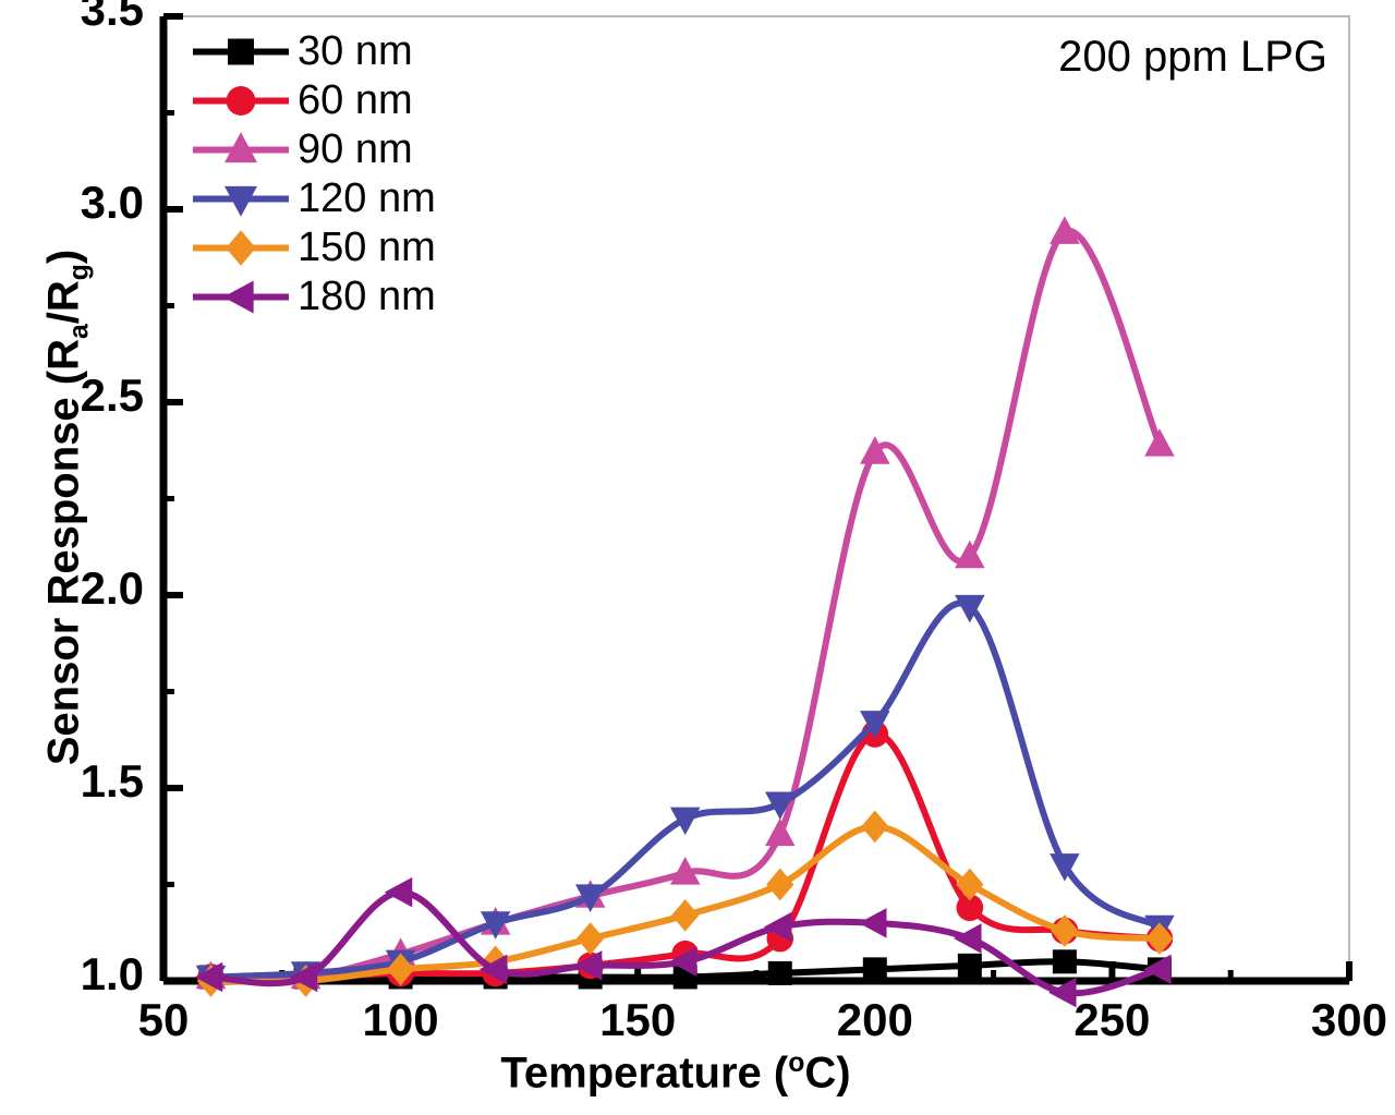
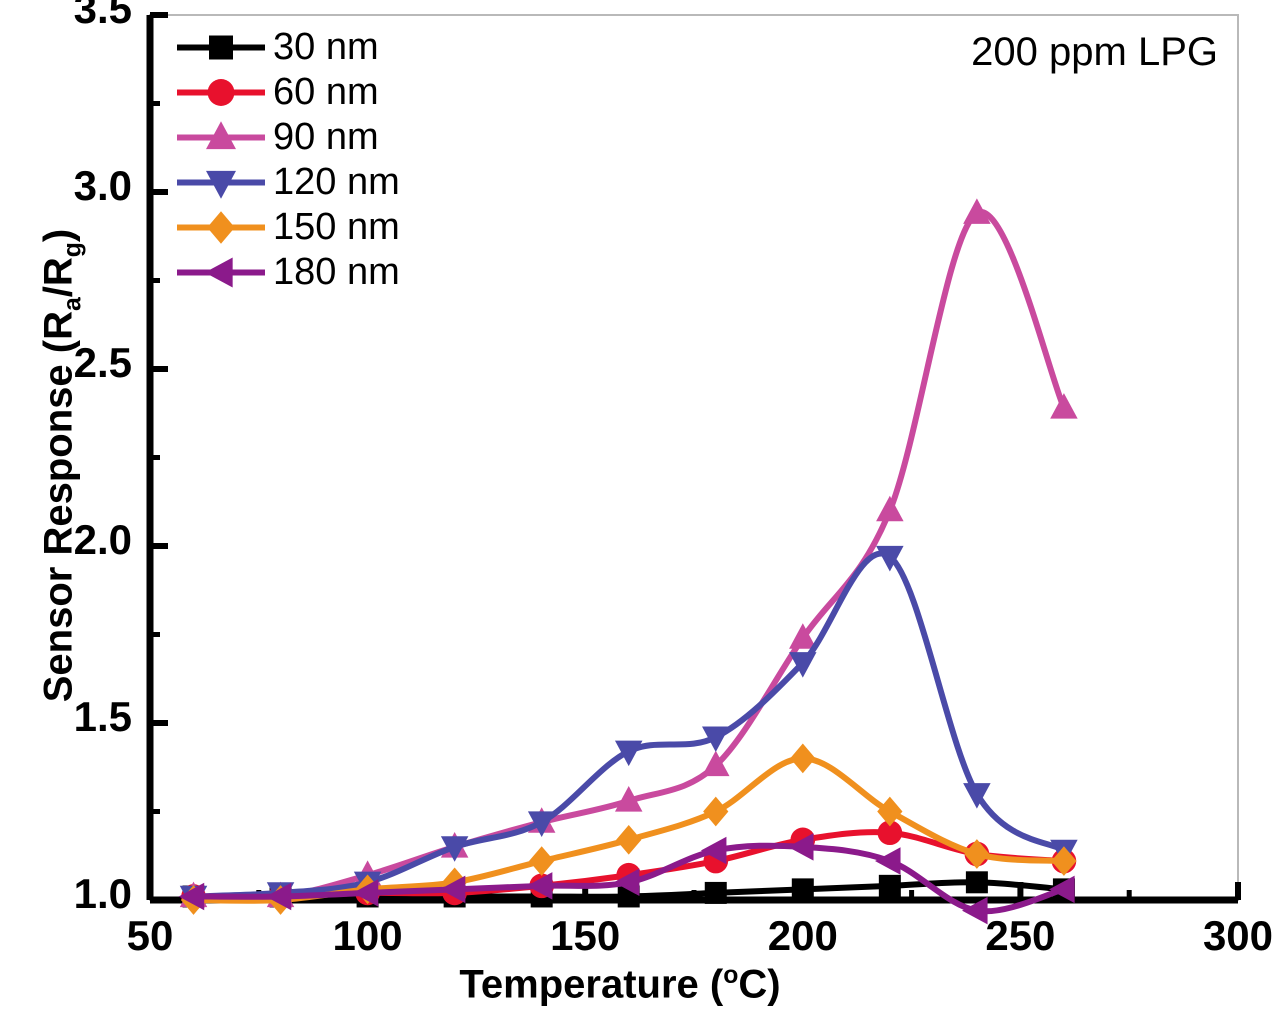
180 nm/100: 1.23 -> 1.02
60 nm/200: 1.64 -> 1.17
90 nm/200: 2.37 -> 1.74
